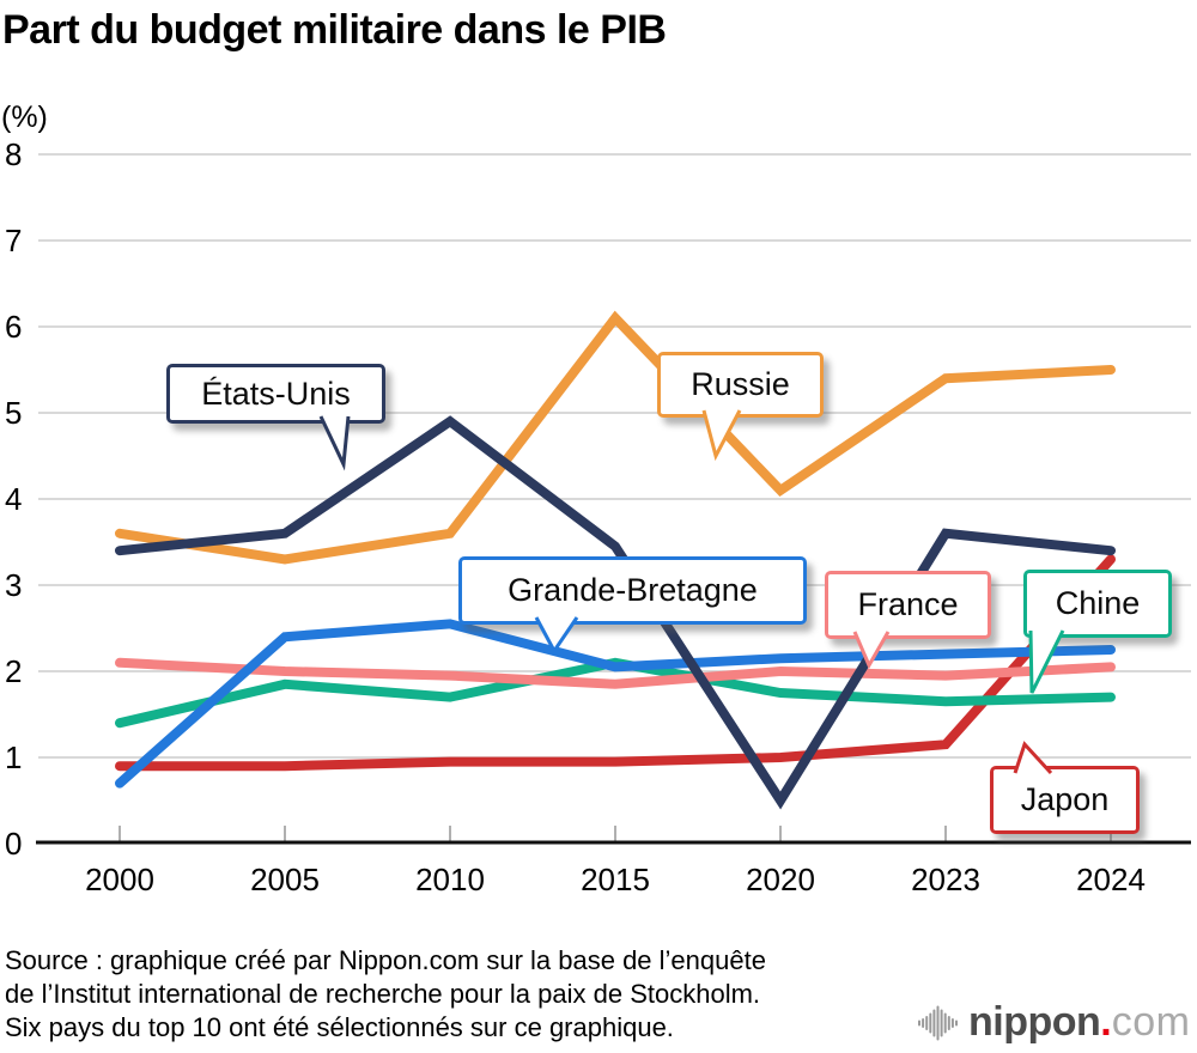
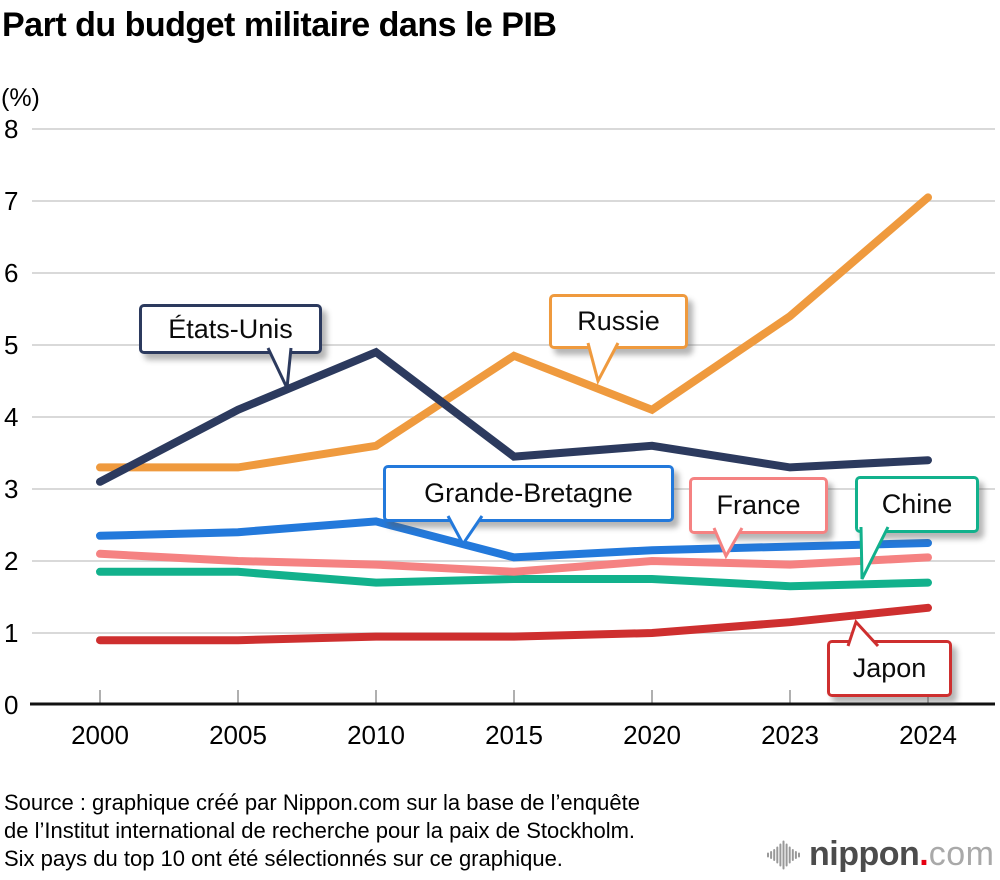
États-Unis/2000: 3.4 -> 3.1
Russie/2000: 3.6 -> 3.3
Grande-Bretagne/2000: 0.7 -> 2.4
Chine/2000: 1.4 -> 1.9
États-Unis/2005: 3.6 -> 4.1
Russie/2015: 6.1 -> 4.8
Chine/2015: 2.1 -> 1.8
États-Unis/2020: 0.5 -> 3.6
États-Unis/2023: 3.6 -> 3.3
Russie/2024: 5.5 -> 7.0
Japon/2024: 3.3 -> 1.4
